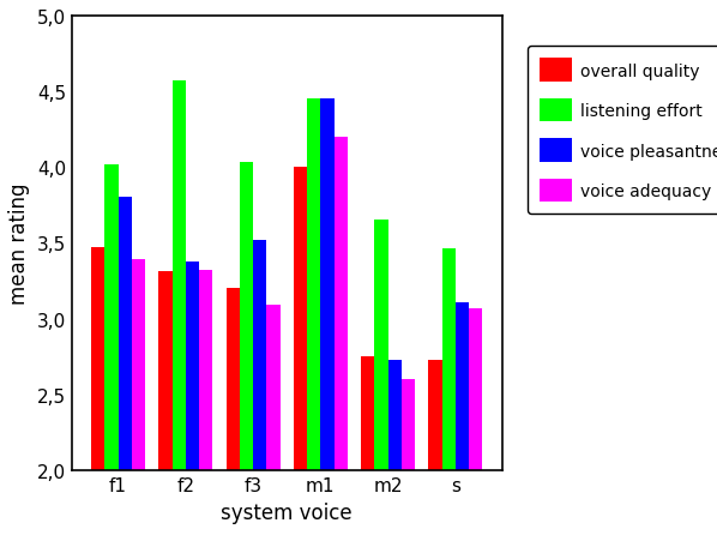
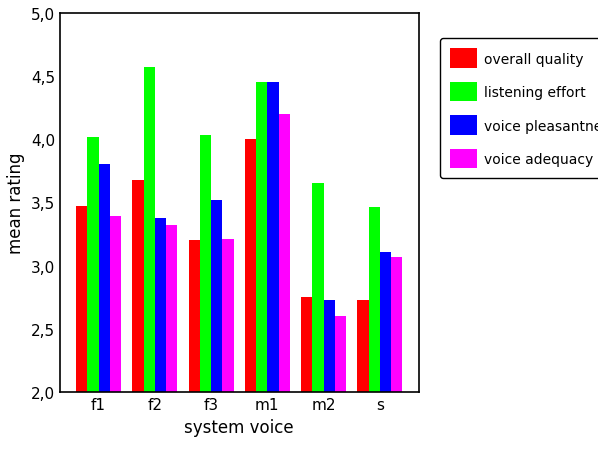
overall quality/f2: 3,31 -> 3,68
voice adequacy/f3: 3,09 -> 3,21
